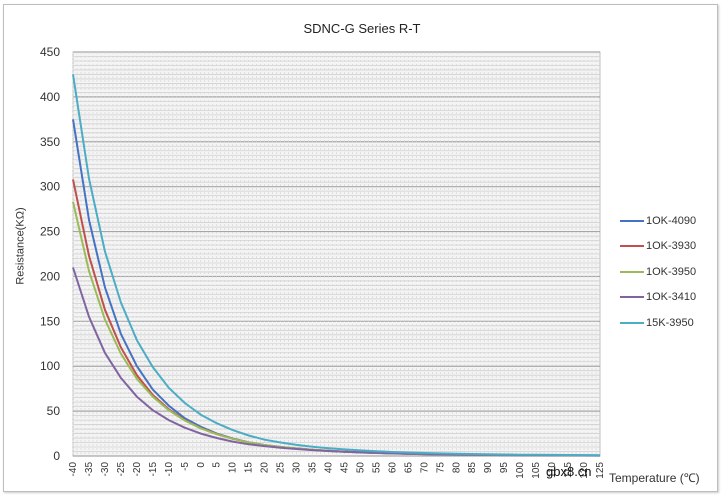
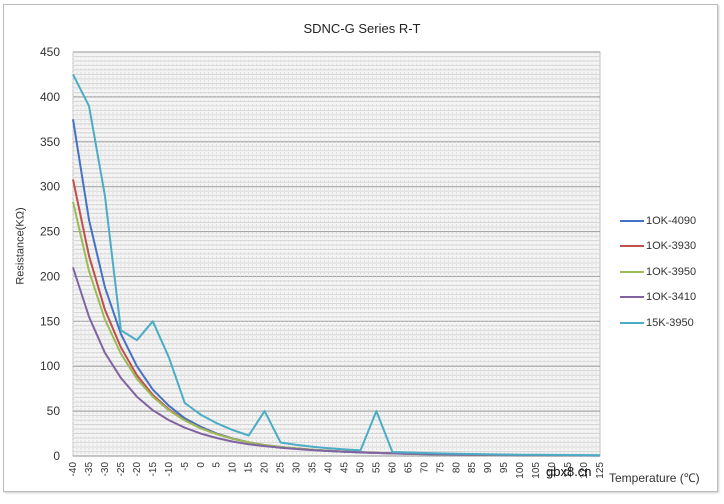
15K-3950/-35: 310 -> 390
15K-3950/-30: 230 -> 290
15K-3950/-25: 170 -> 140
15K-3950/-15: 100 -> 150
15K-3950/-10: 80 -> 110
15K-3950/20: 20 -> 50
15K-3950/55: 10 -> 50
